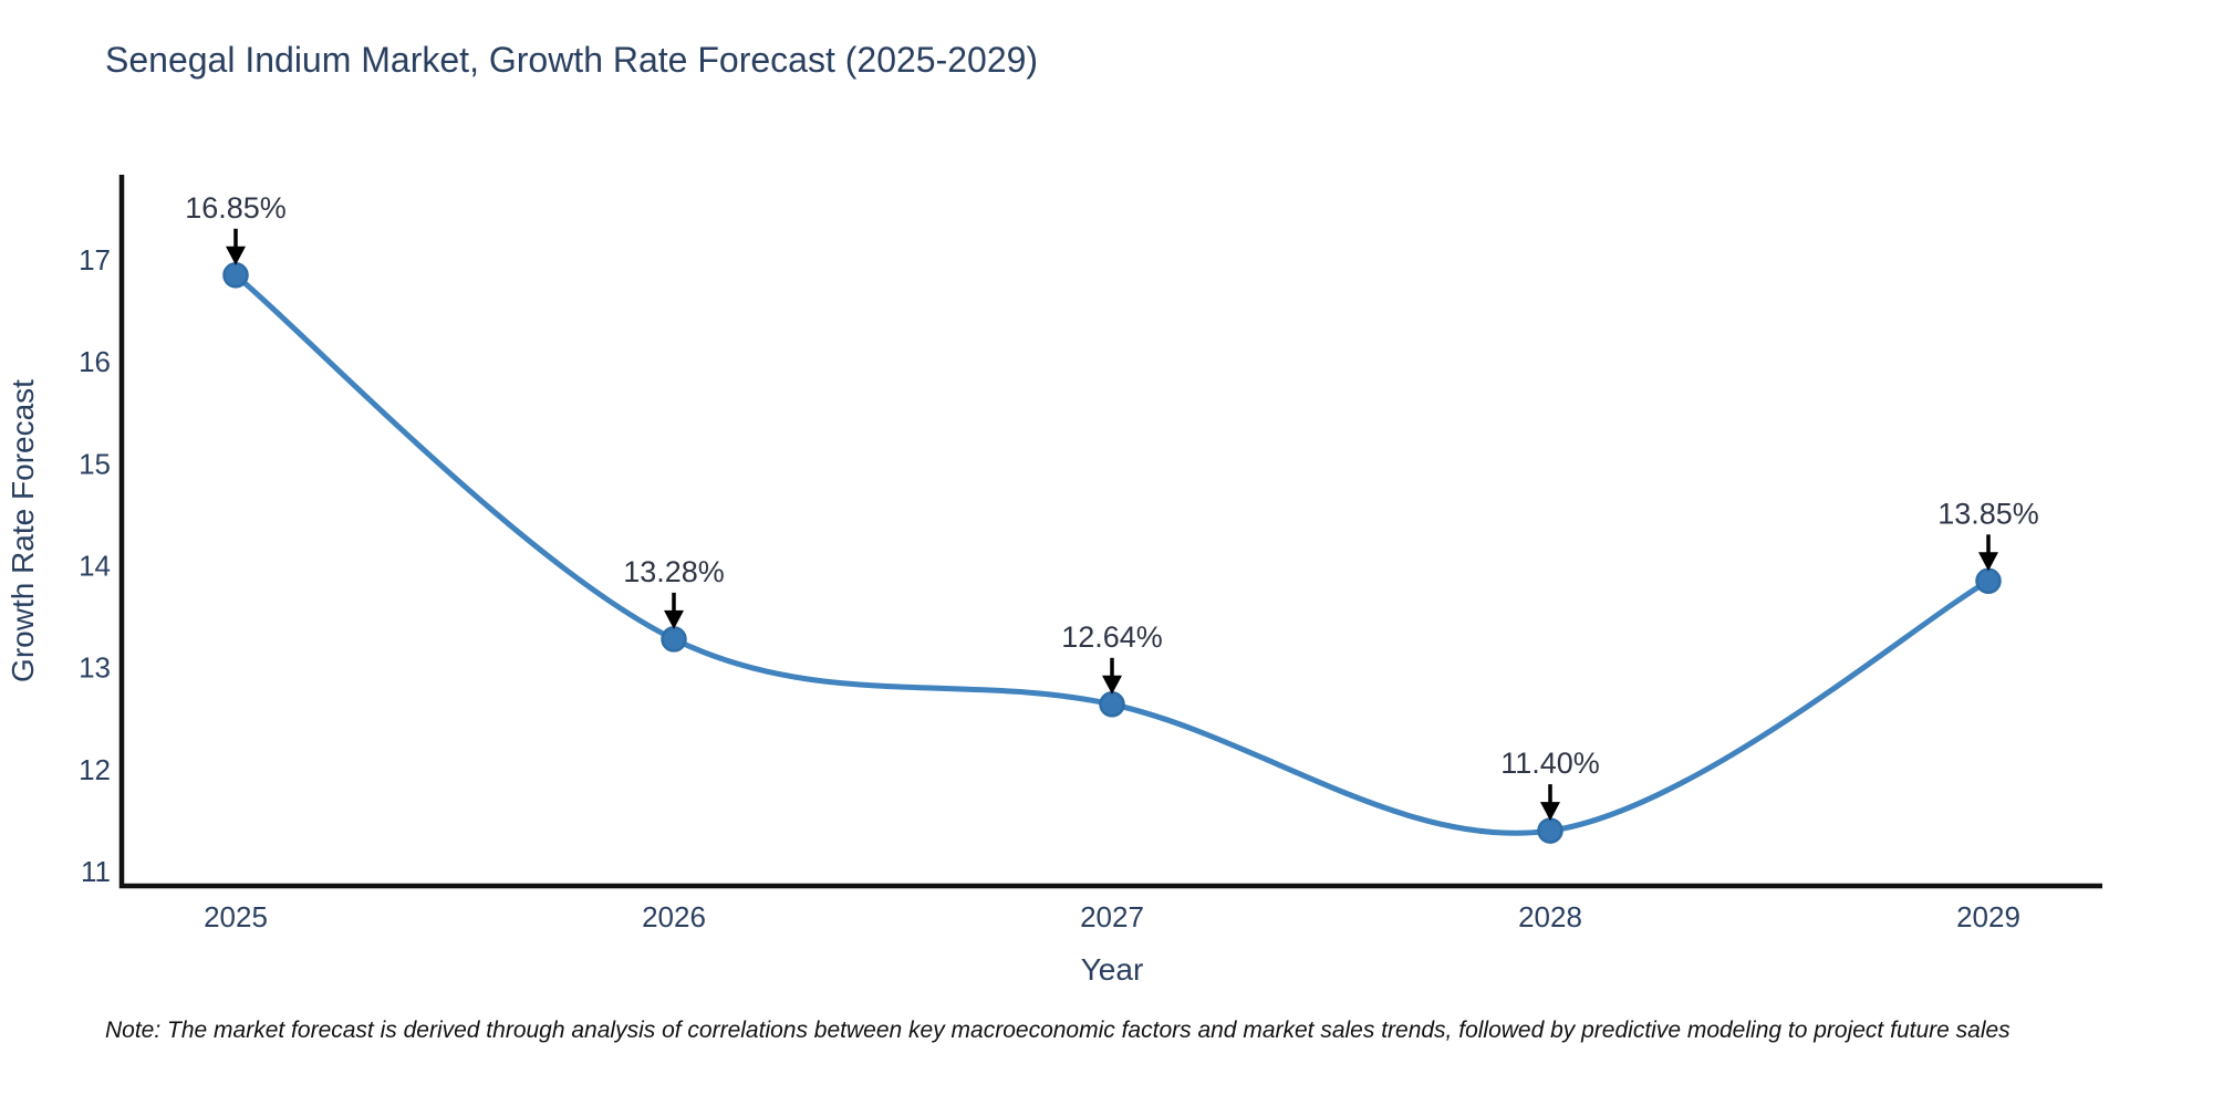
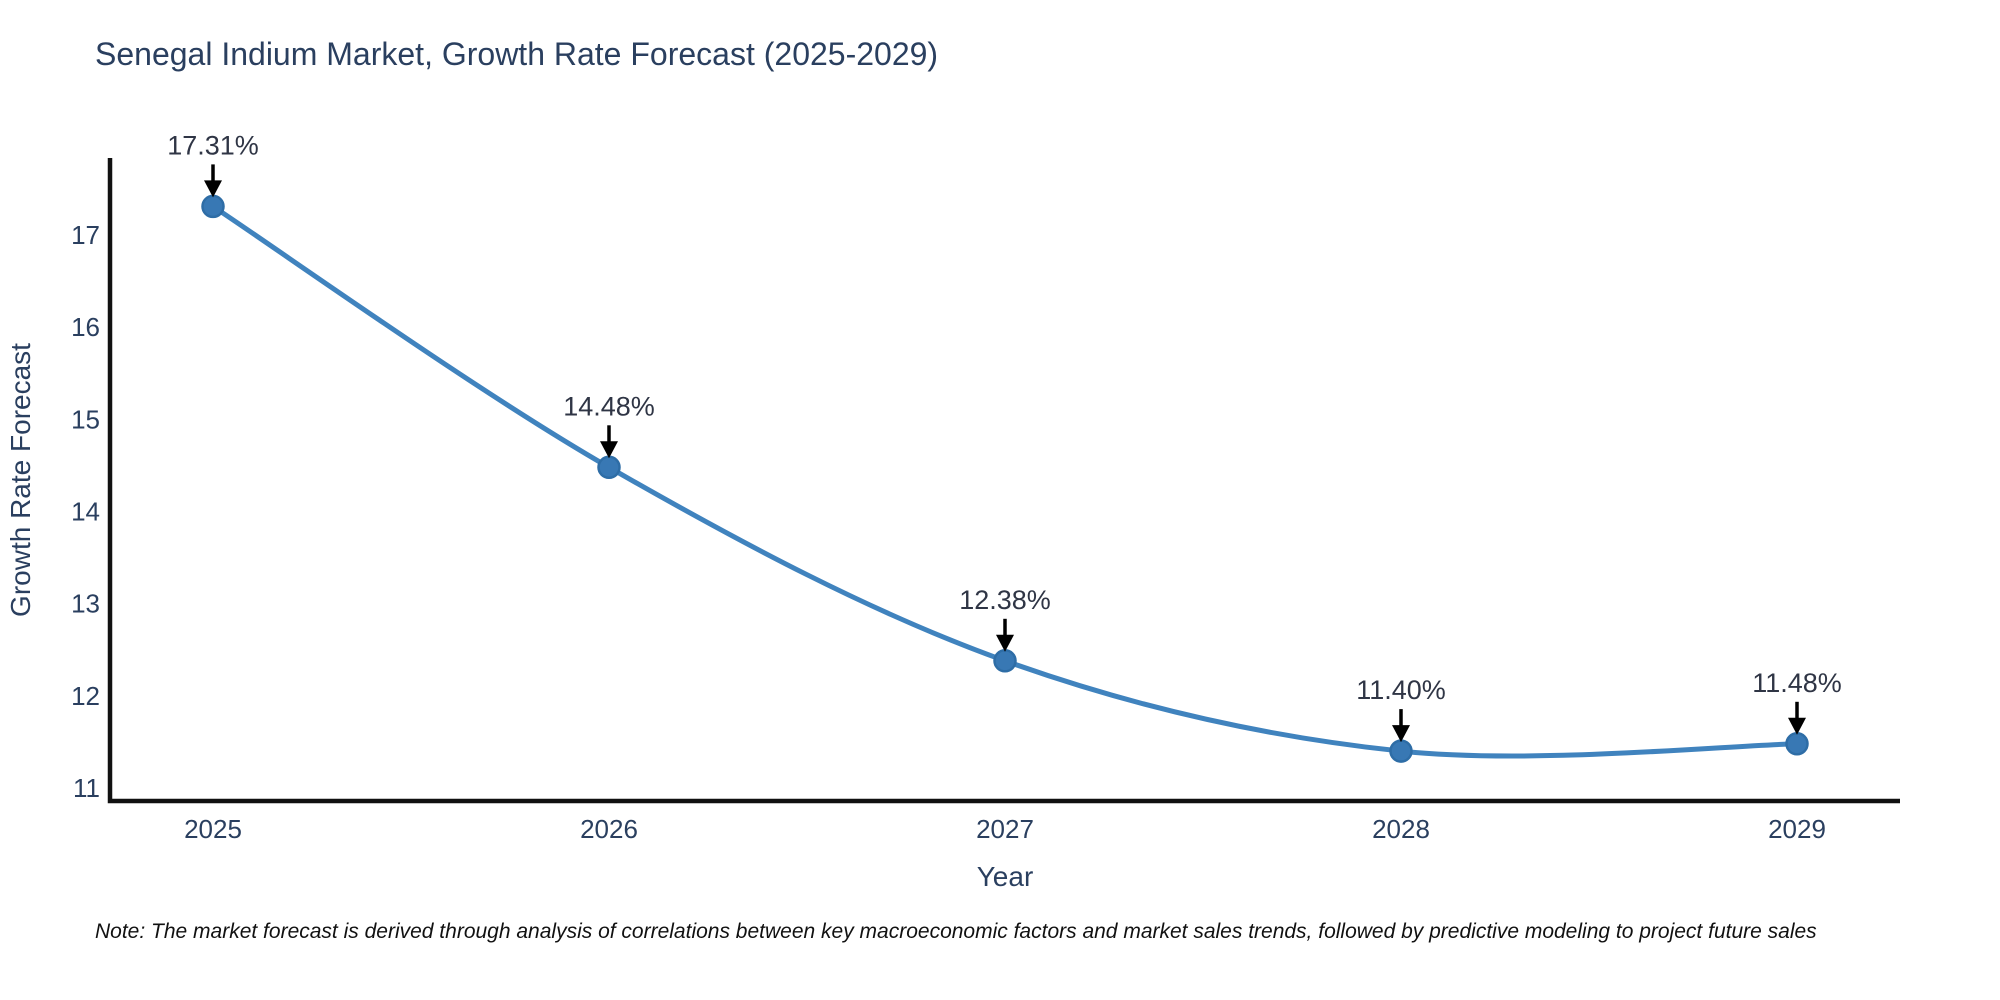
2025: 16.85% -> 17.31%
2026: 13.28% -> 14.48%
2027: 12.64% -> 12.38%
2029: 13.85% -> 11.48%
